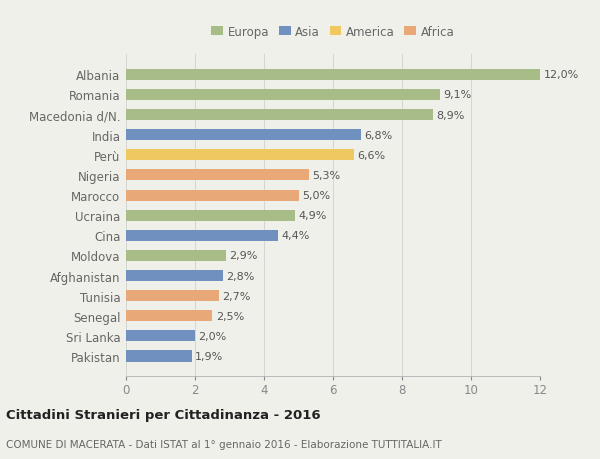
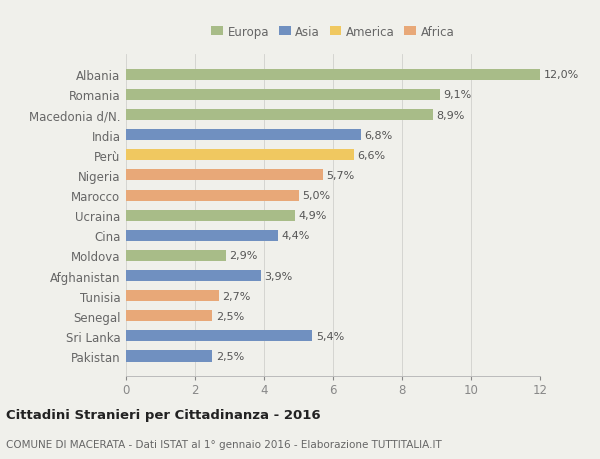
Nigeria: 5,3% -> 5,7%
Afghanistan: 2,8% -> 3,9%
Sri Lanka: 2,0% -> 5,4%
Pakistan: 1,9% -> 2,5%
